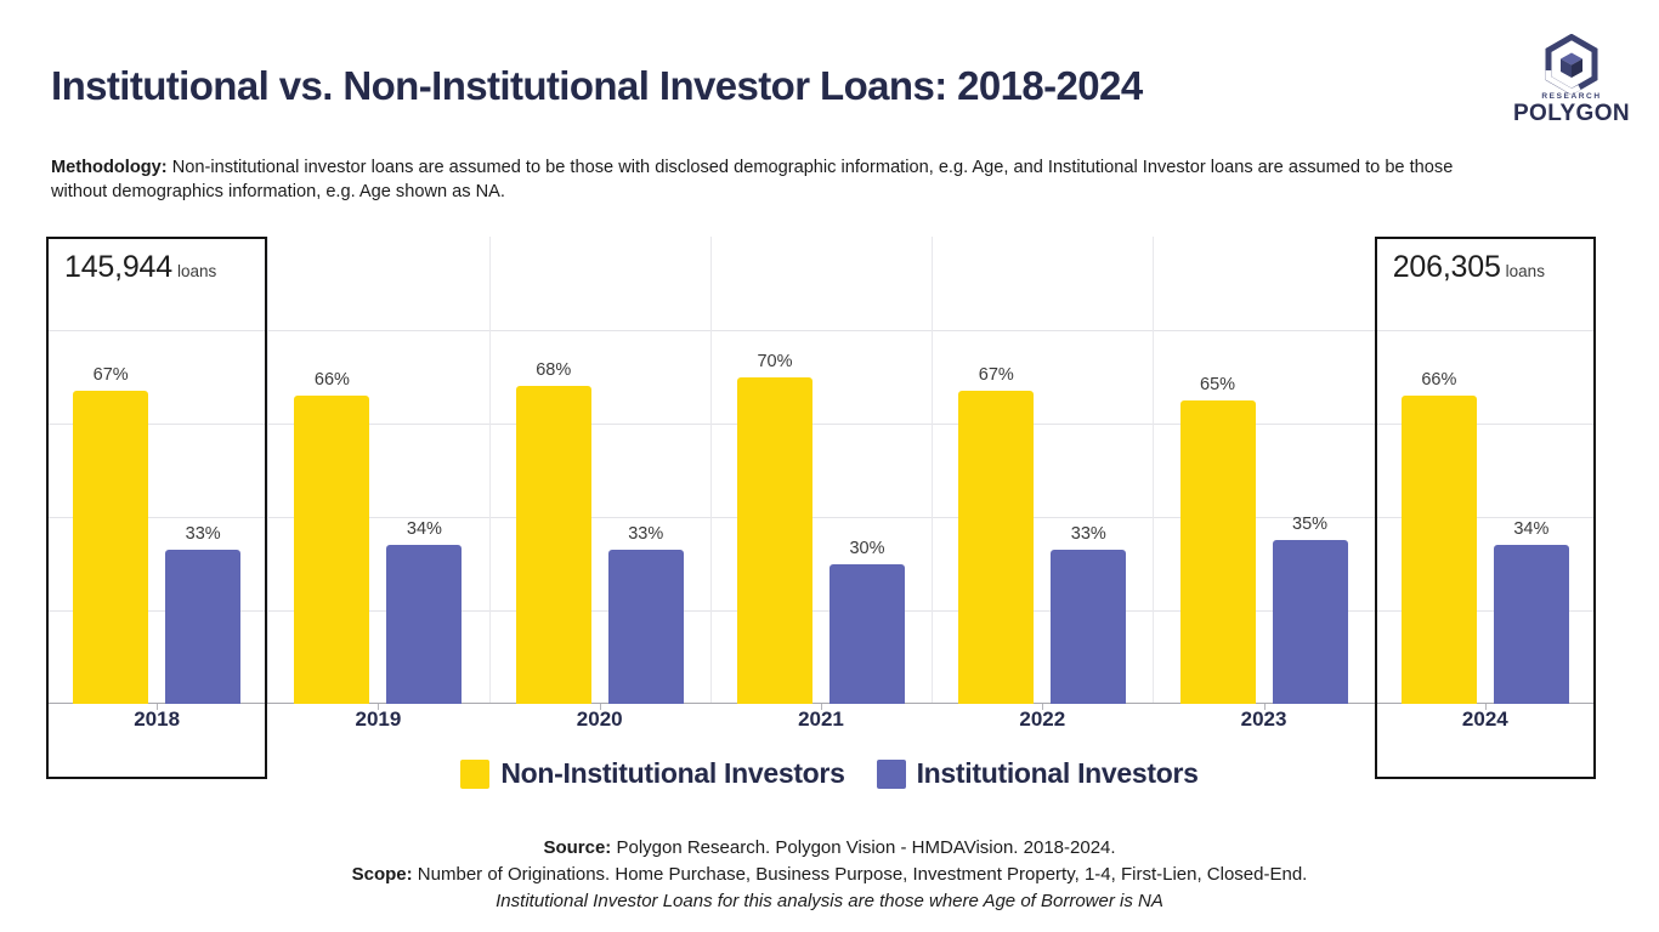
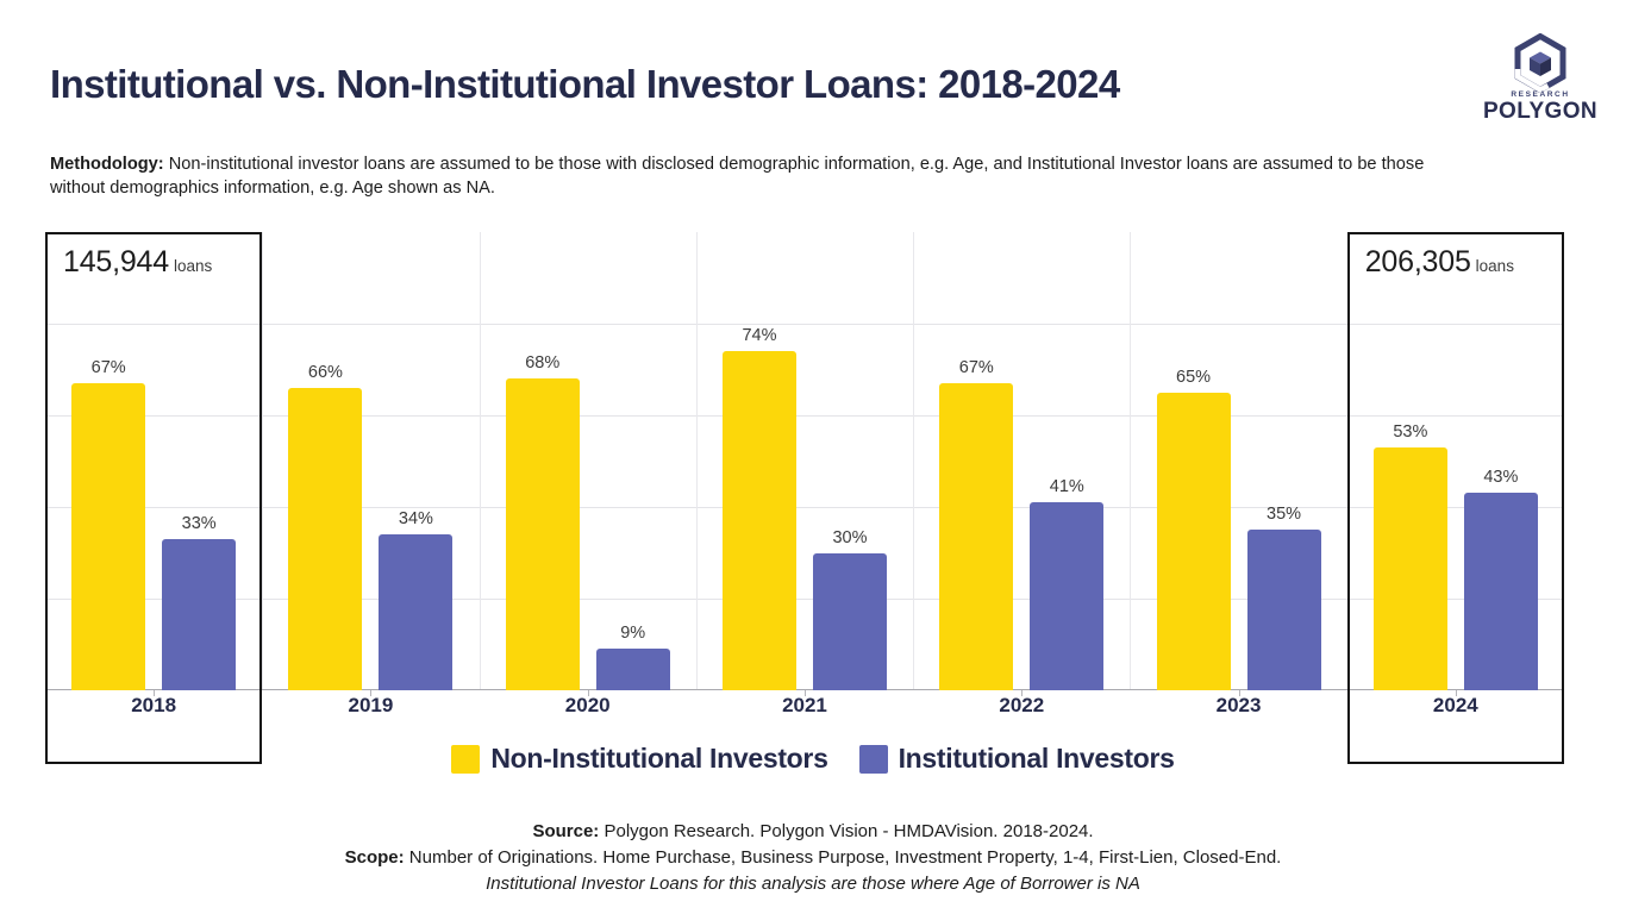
Institutional Investors/2020: 33% -> 9%
Non-Institutional Investors/2021: 70% -> 74%
Institutional Investors/2022: 33% -> 41%
Non-Institutional Investors/2024: 66% -> 53%
Institutional Investors/2024: 34% -> 43%
